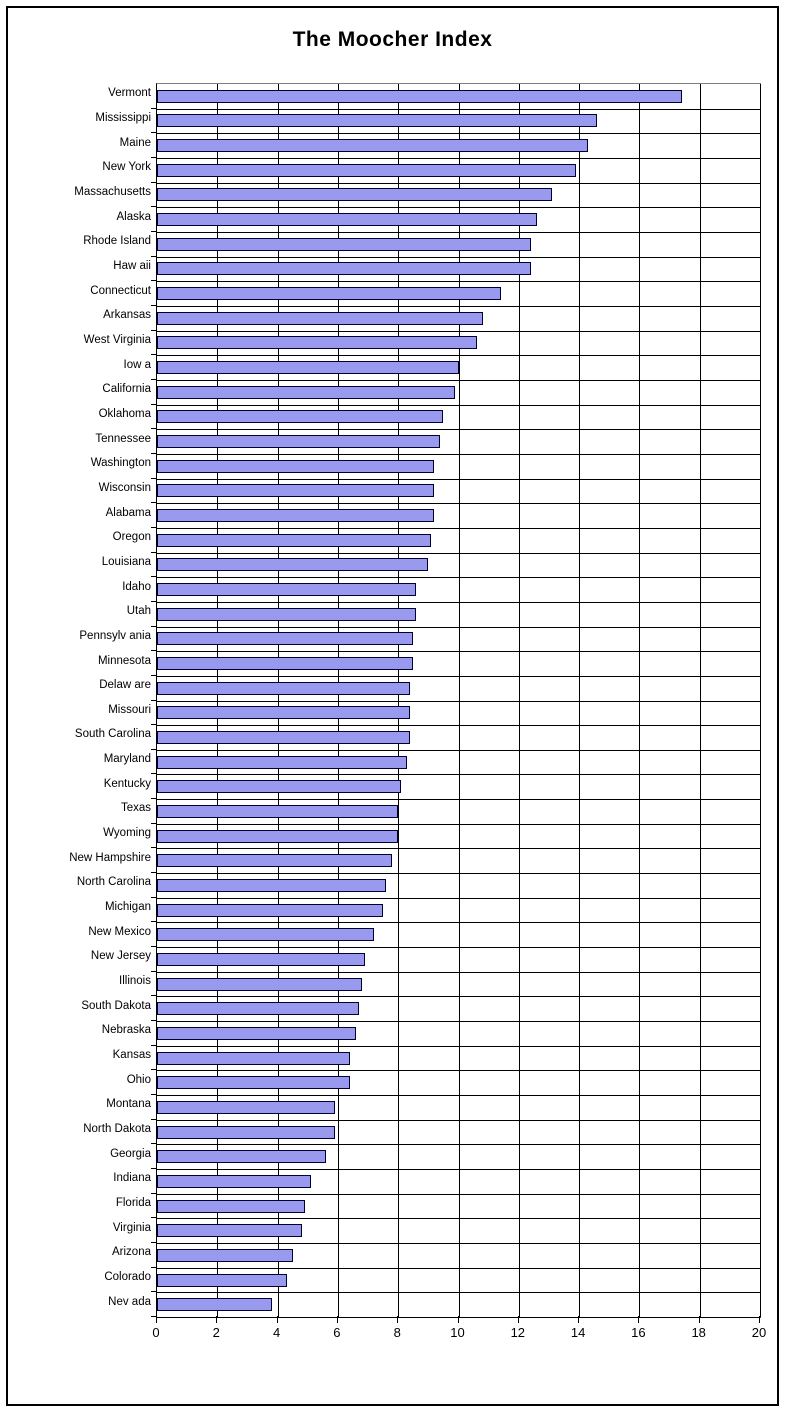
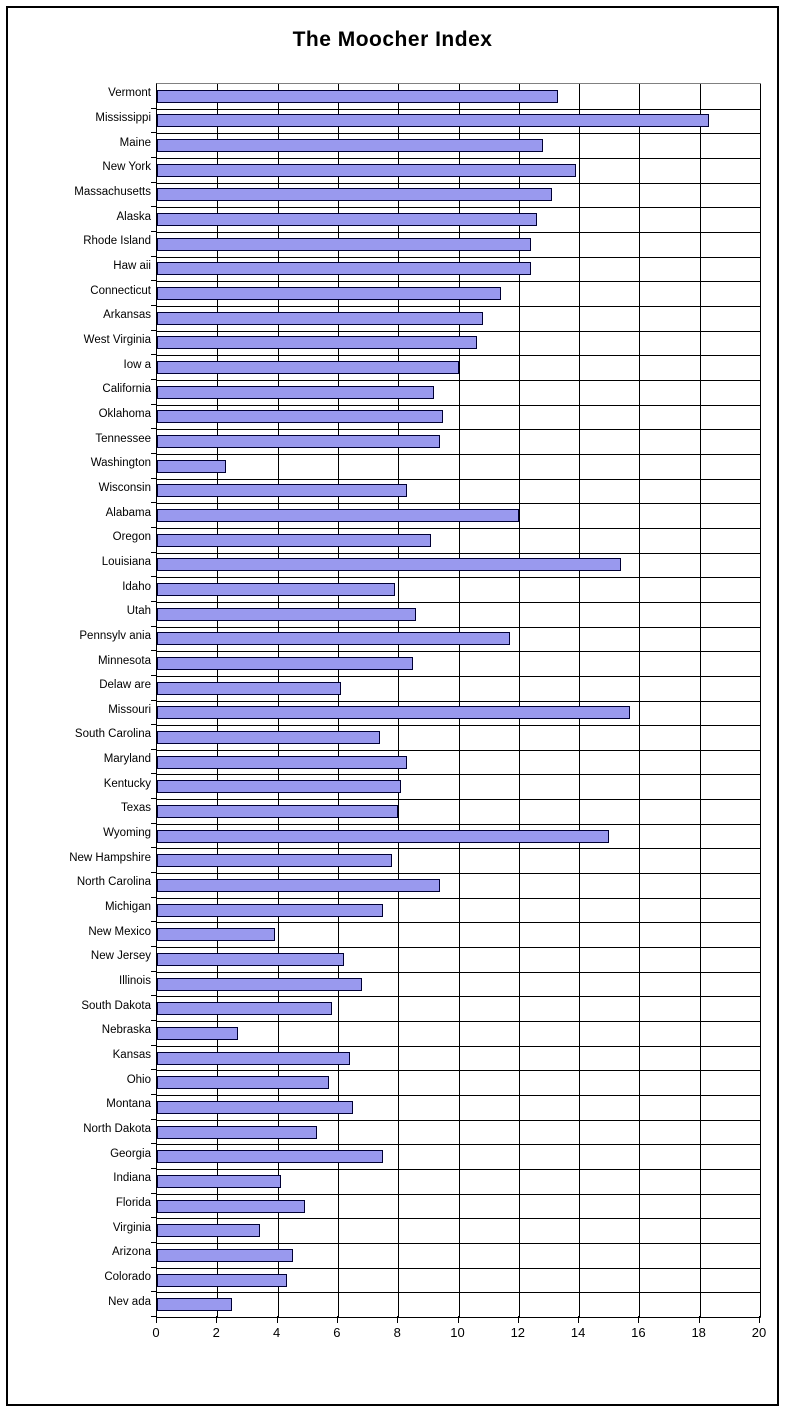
Vermont: 17.4 -> 13.3
Mississippi: 14.6 -> 18.3
Maine: 14.3 -> 12.8
California: 9.9 -> 9.2
Washington: 9.2 -> 2.3
Wisconsin: 9.2 -> 8.3
Alabama: 9.2 -> 12.0
Louisiana: 9.0 -> 15.4
Idaho: 8.6 -> 7.9
Pennsylv ania: 8.5 -> 11.7
Delaw are: 8.4 -> 6.1
Missouri: 8.4 -> 15.7
South Carolina: 8.4 -> 7.4
Wyoming: 8.0 -> 15.0
North Carolina: 7.6 -> 9.4
New Mexico: 7.2 -> 3.9
New Jersey: 6.9 -> 6.2
South Dakota: 6.7 -> 5.8
Nebraska: 6.6 -> 2.7
Ohio: 6.4 -> 5.7
Montana: 5.9 -> 6.5
North Dakota: 5.9 -> 5.3
Georgia: 5.6 -> 7.5
Indiana: 5.1 -> 4.1
Virginia: 4.8 -> 3.4
Nev ada: 3.8 -> 2.5
